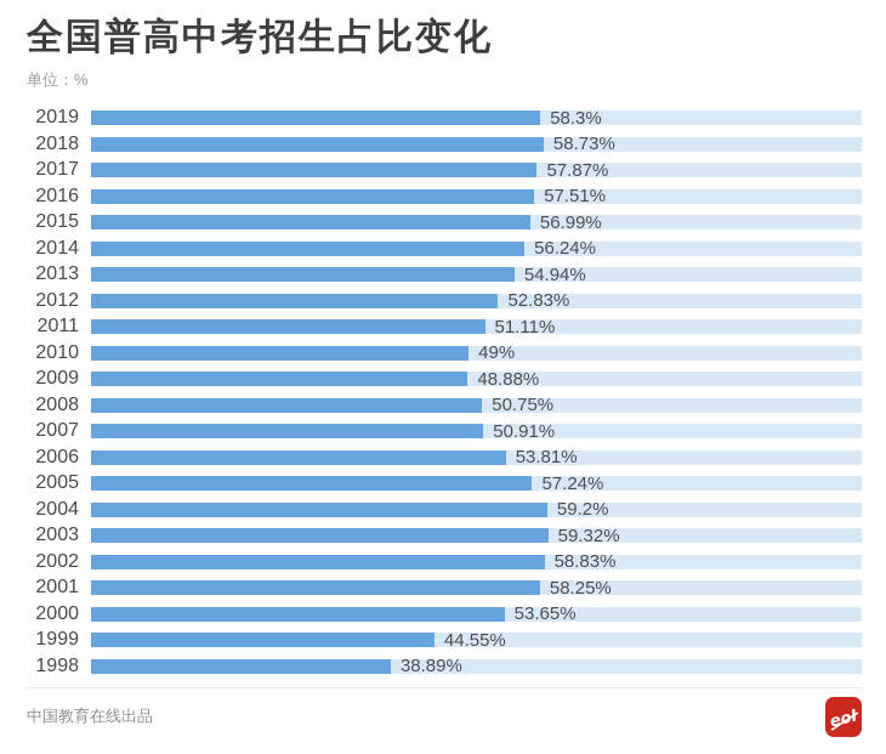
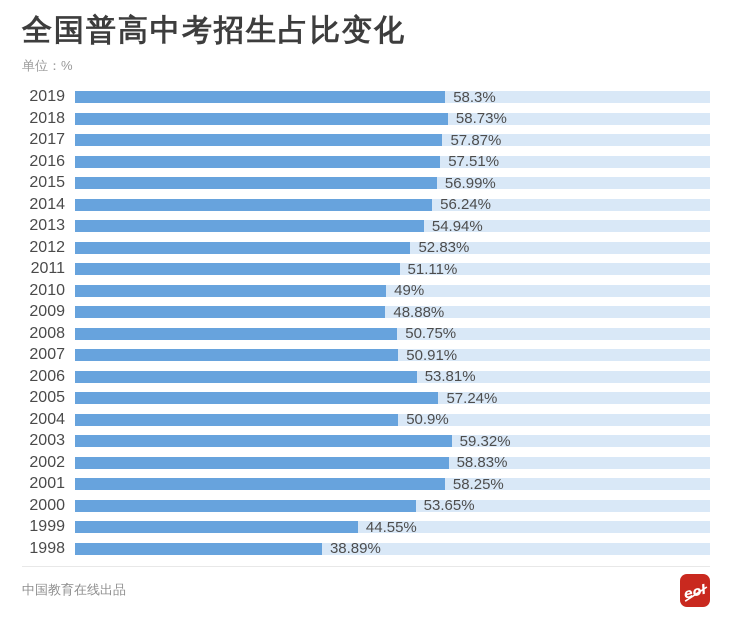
2004: 59.2% -> 50.9%
